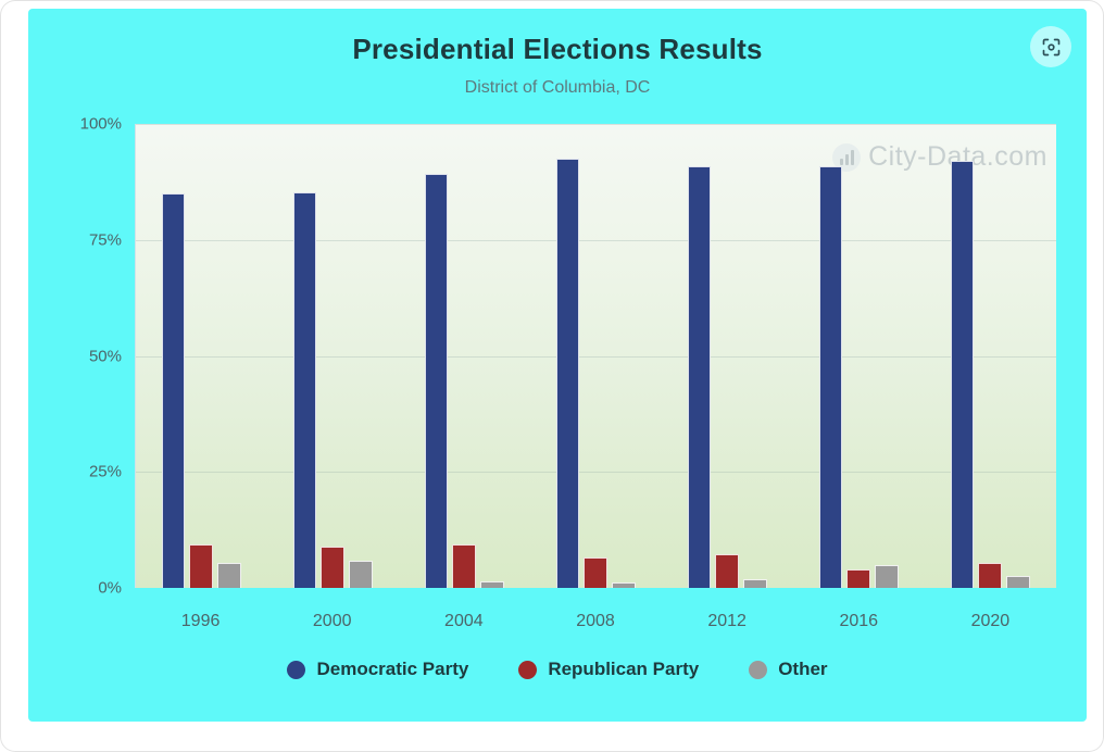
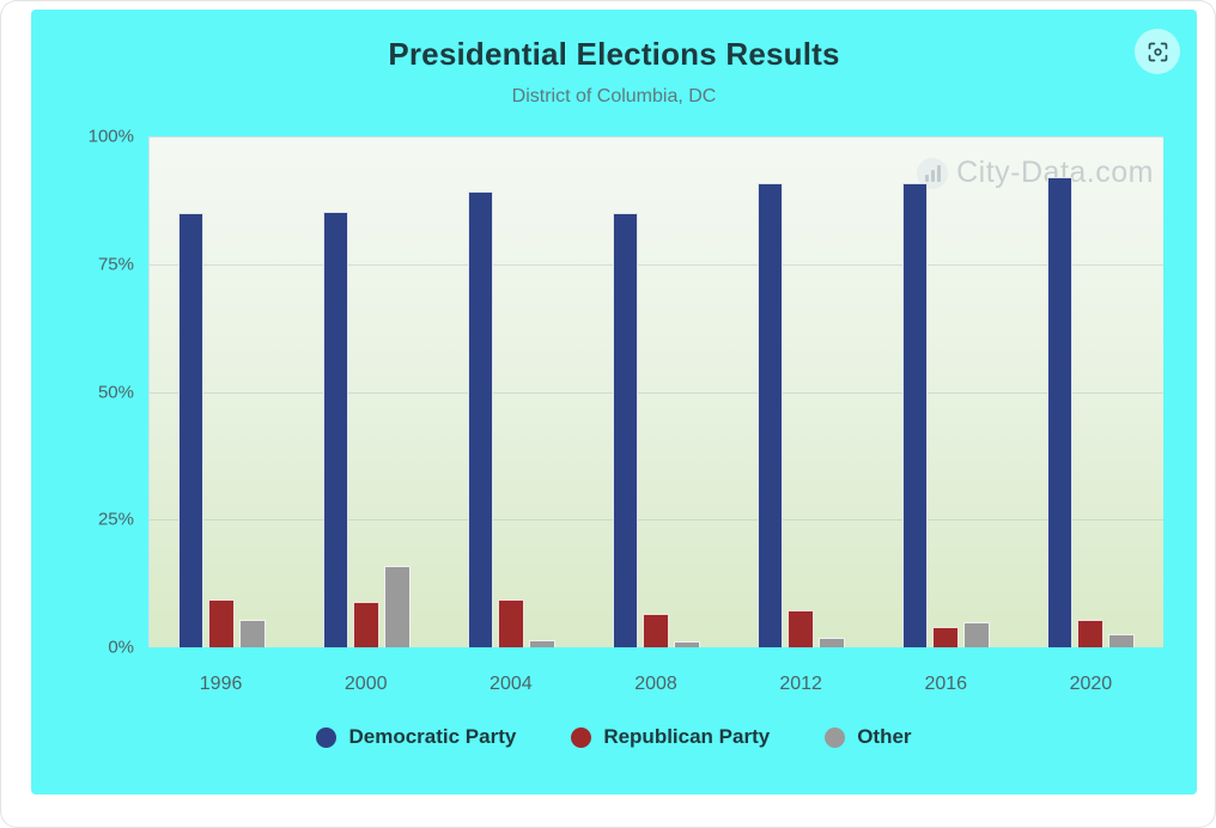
Other/2000: 6% -> 16%
Democratic Party/2008: 92% -> 85%
